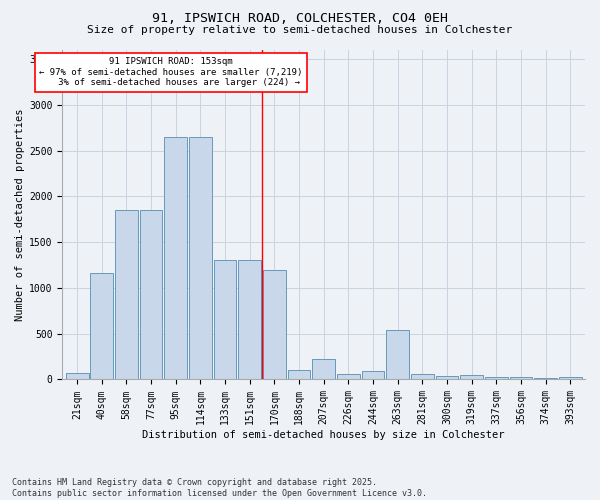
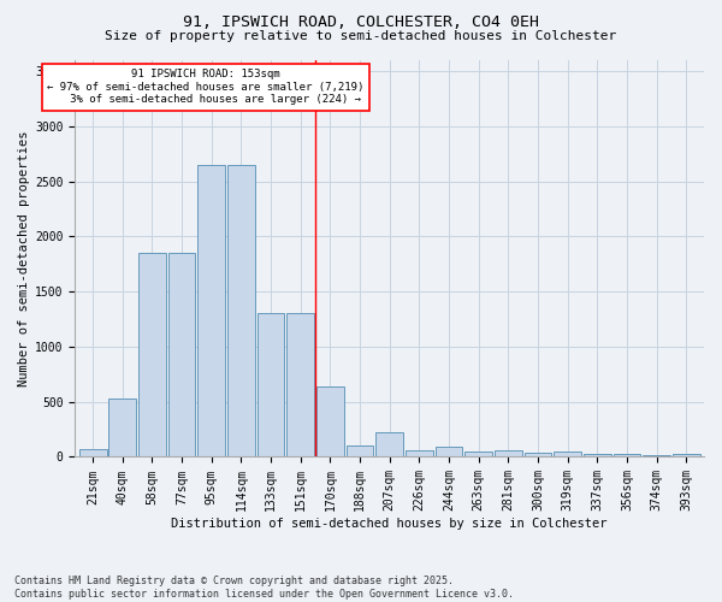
40sqm: 1160 -> 520
170sqm: 1200 -> 640
263sqm: 540 -> 50
